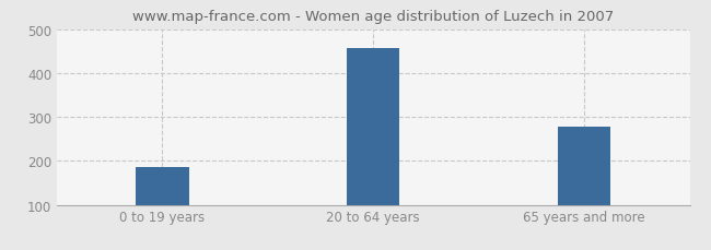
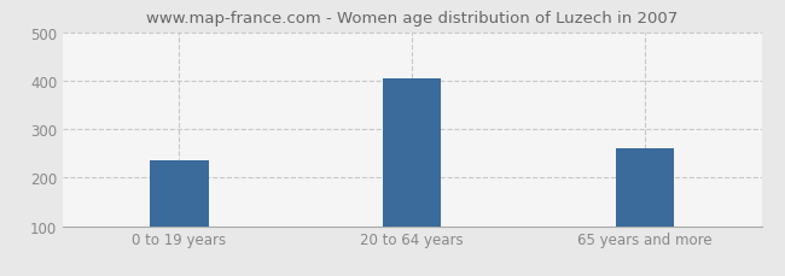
0 to 19 years: 185 -> 235
20 to 64 years: 458 -> 405
65 years and more: 278 -> 260
